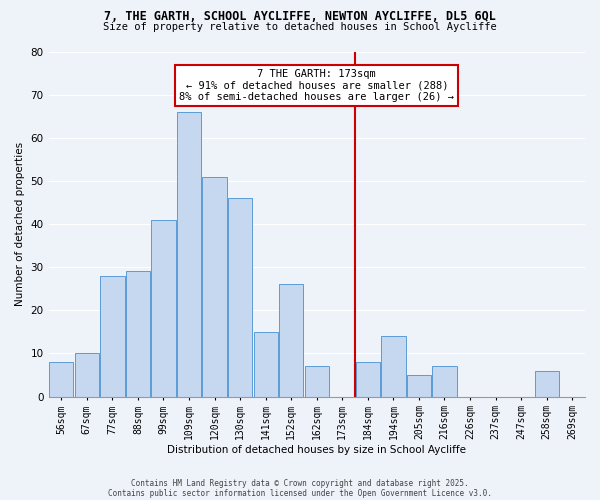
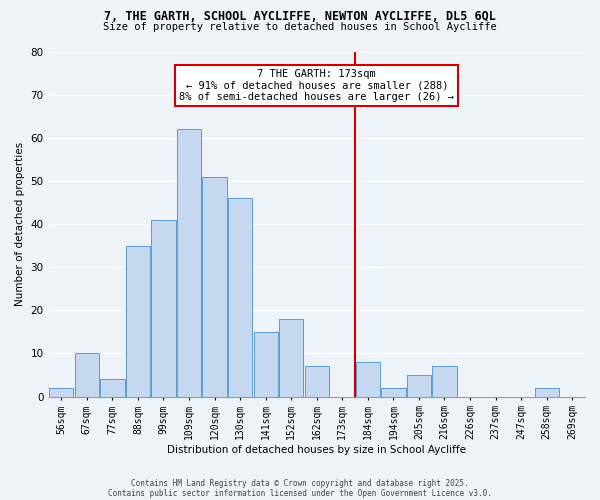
56sqm: 8 -> 2
77sqm: 28 -> 4
88sqm: 29 -> 35
109sqm: 66 -> 62
152sqm: 26 -> 18
194sqm: 14 -> 2
258sqm: 6 -> 2
